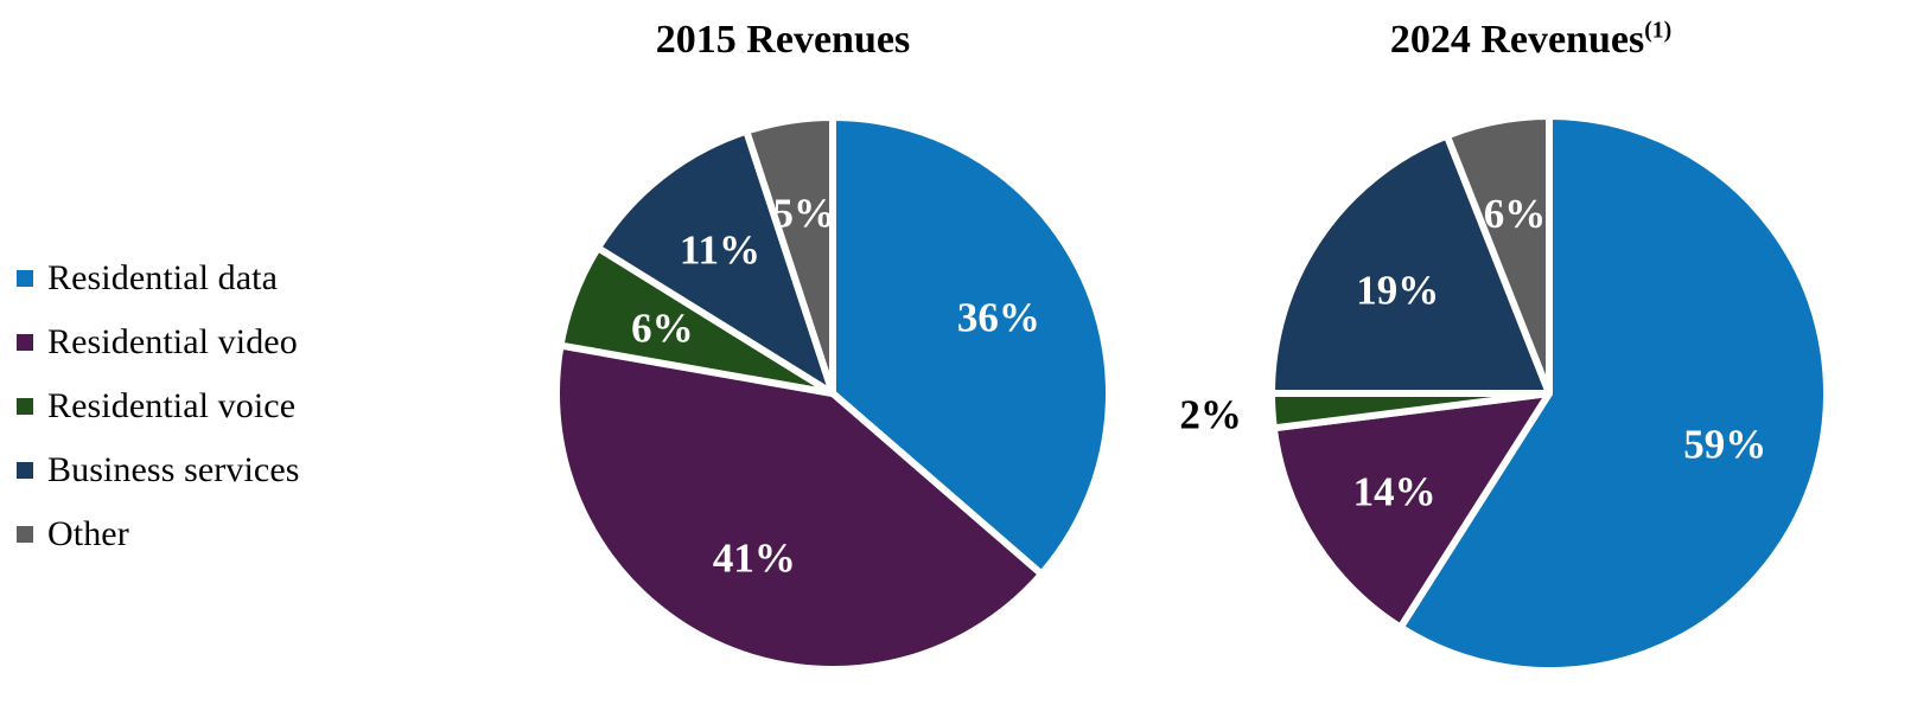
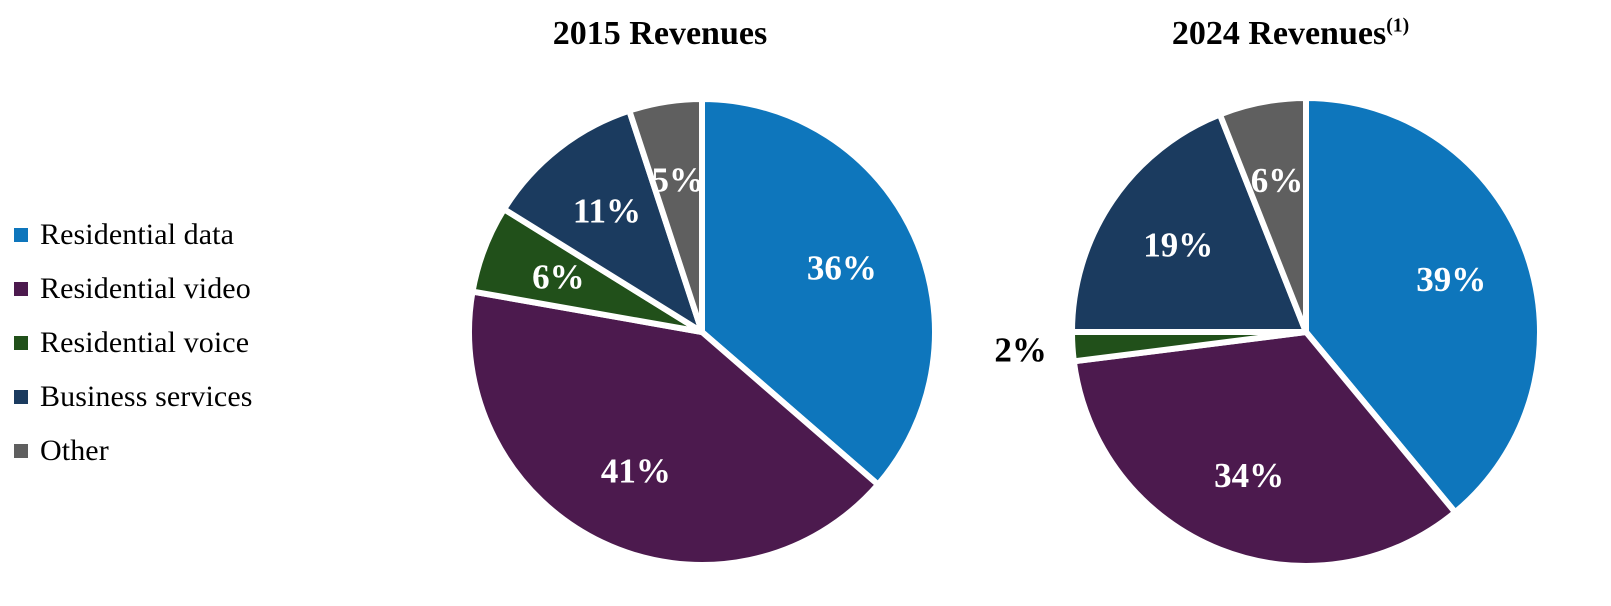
2024 Revenues(1)/Residential data: 59% -> 39%
2024 Revenues(1)/Residential video: 14% -> 34%
